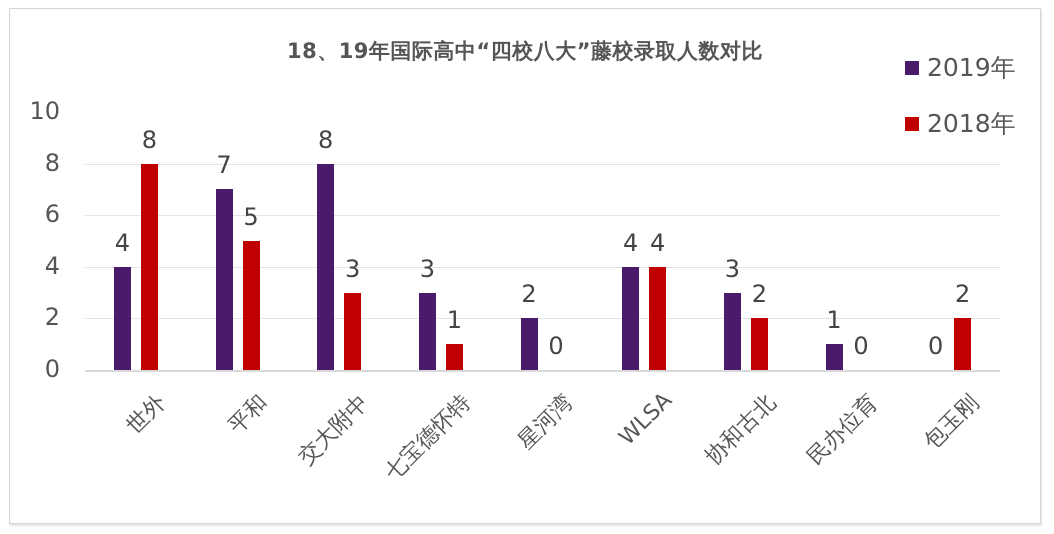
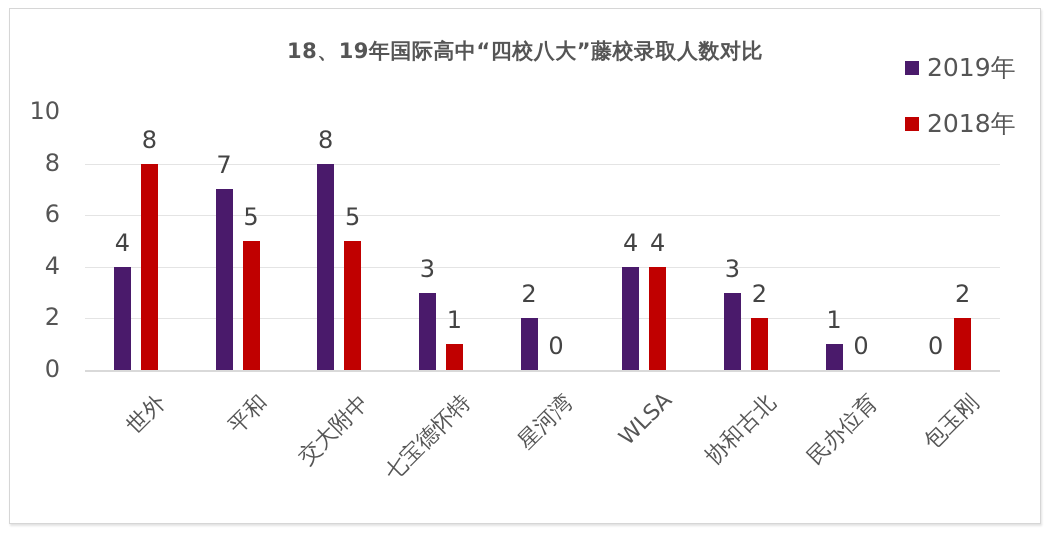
2018年/交大附中: 3 -> 5
